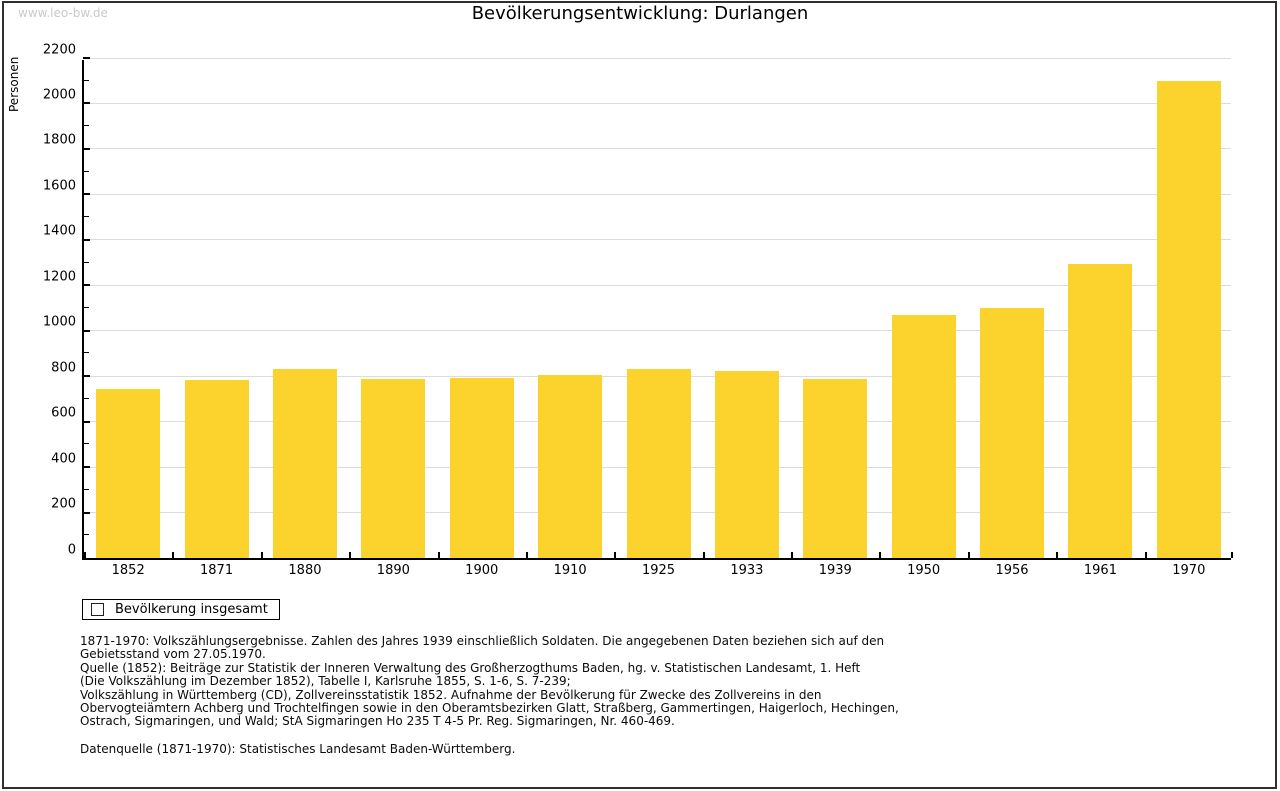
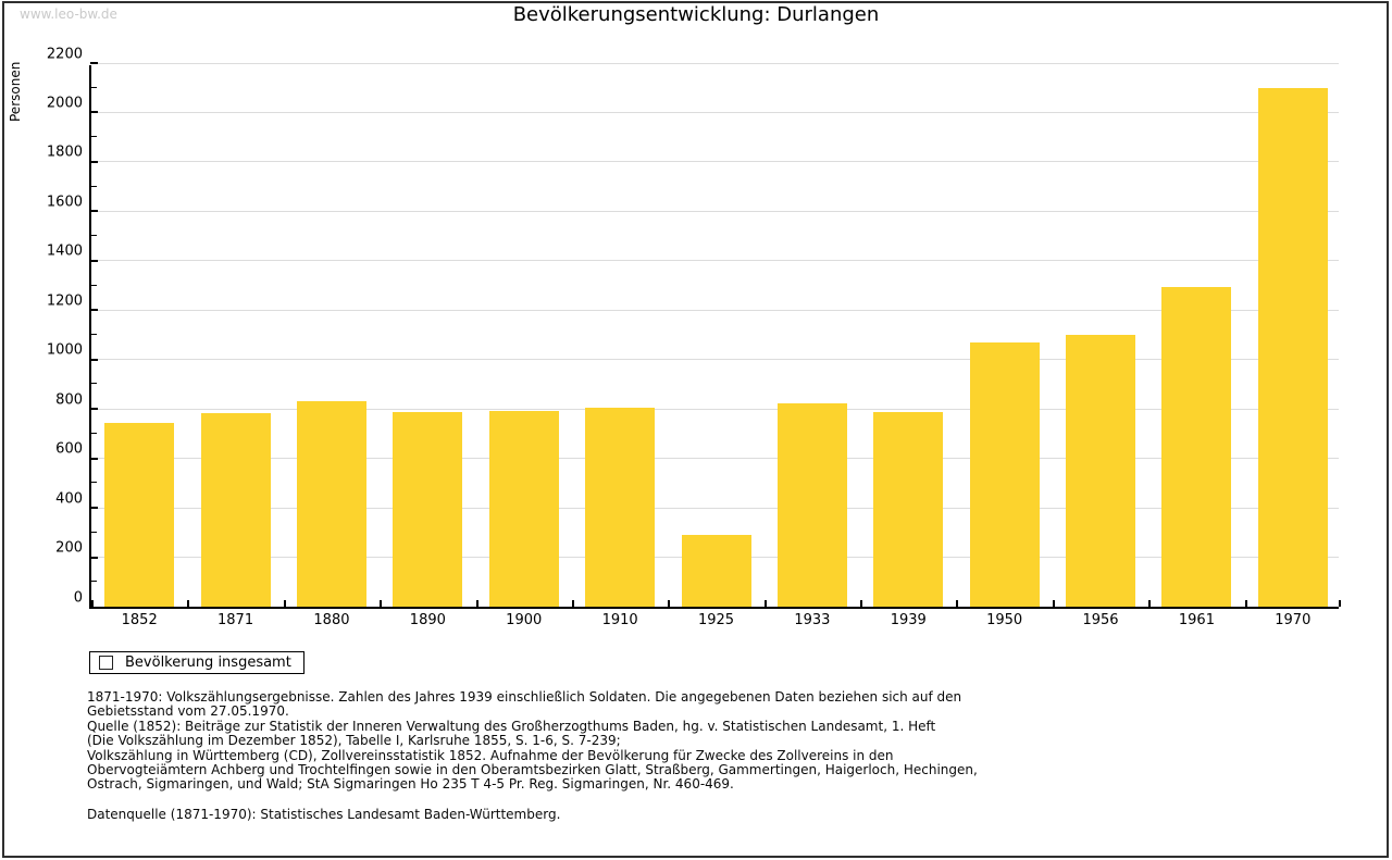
1925: 830 -> 290
